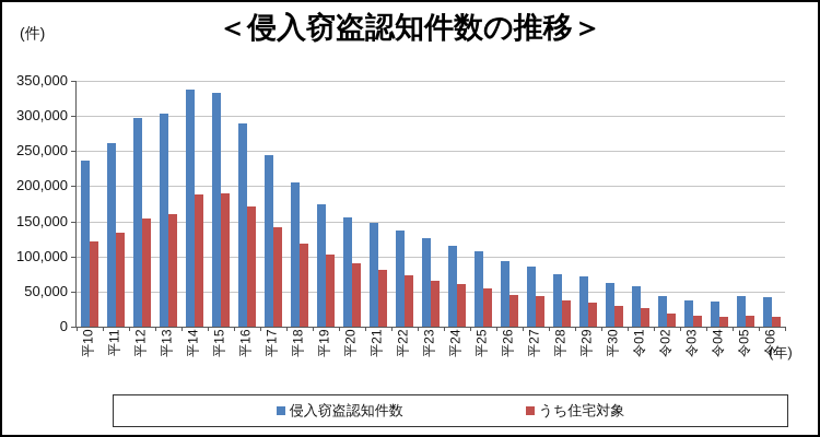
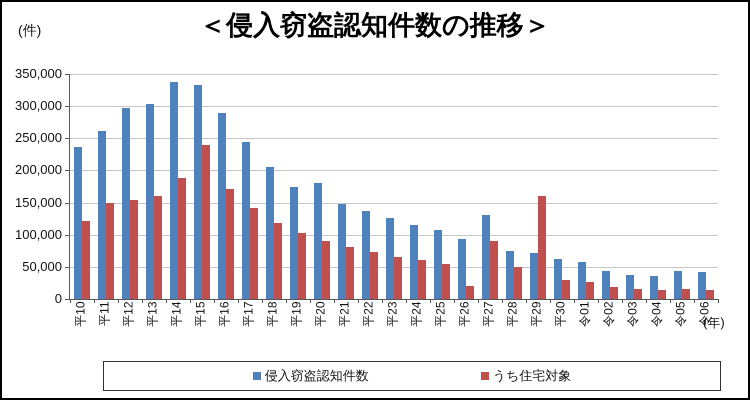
うち住宅対象/平11: 130000 -> 150000
うち住宅対象/平15: 190000 -> 240000
侵入窃盗認知件数/平20: 160000 -> 180000
うち住宅対象/平26: 40000 -> 20000
侵入窃盗認知件数/平27: 80000 -> 130000
うち住宅対象/平27: 40000 -> 90000
うち住宅対象/平28: 40000 -> 50000
うち住宅対象/平29: 30000 -> 160000
